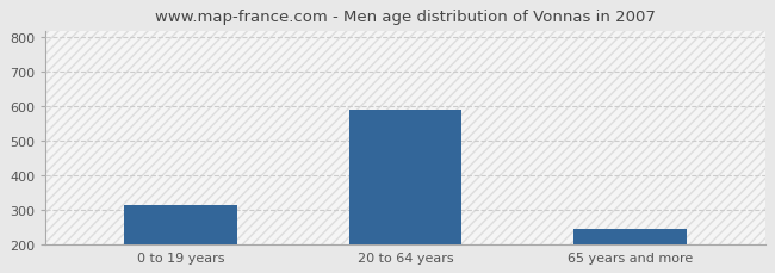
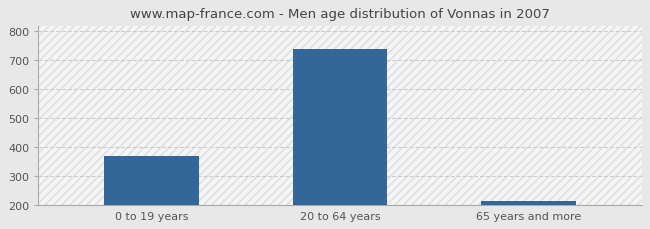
0 to 19 years: 315 -> 370
20 to 64 years: 590 -> 740
65 years and more: 245 -> 215
